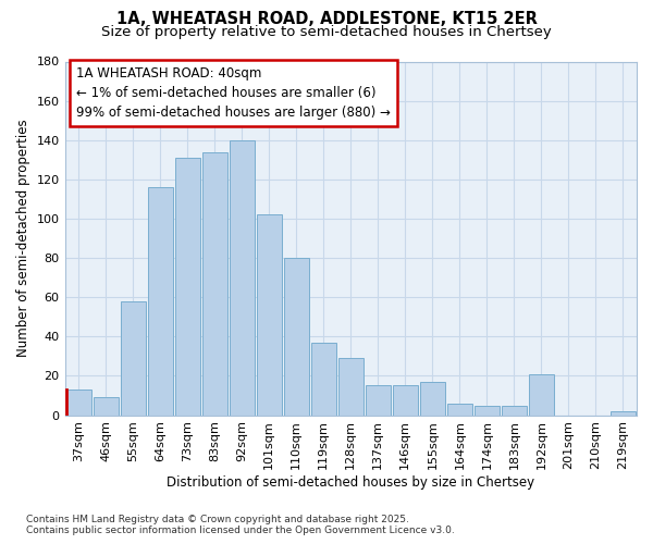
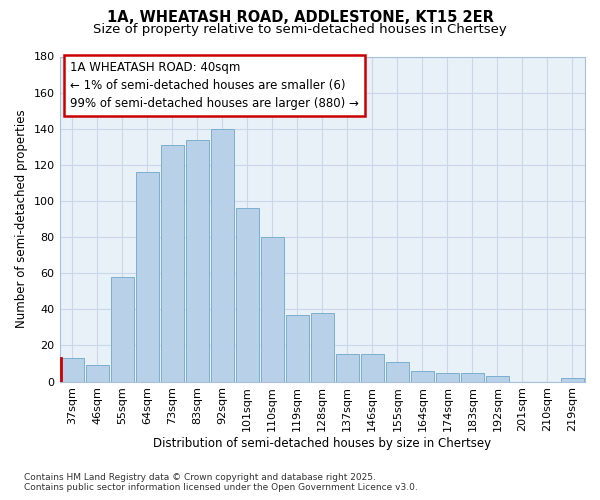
101sqm: 102 -> 96
128sqm: 29 -> 38
155sqm: 17 -> 11
192sqm: 21 -> 3
